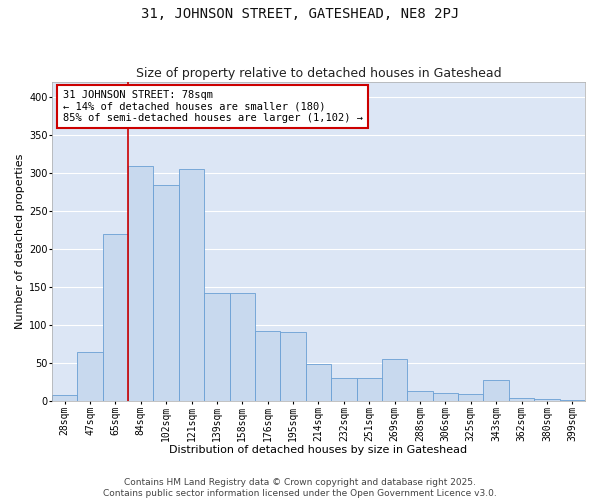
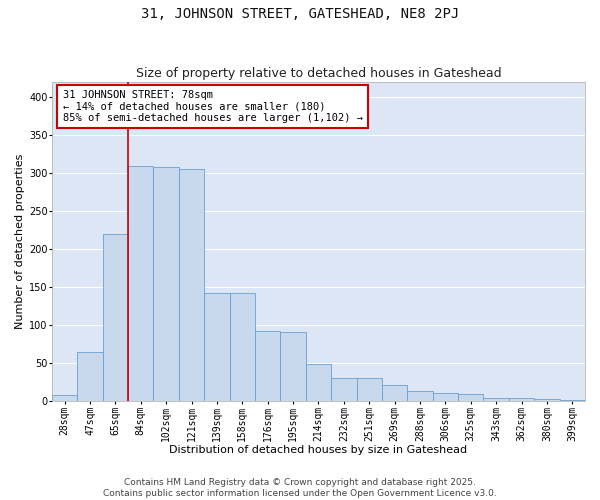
102sqm: 284 -> 308
269sqm: 56 -> 21
343sqm: 28 -> 5
